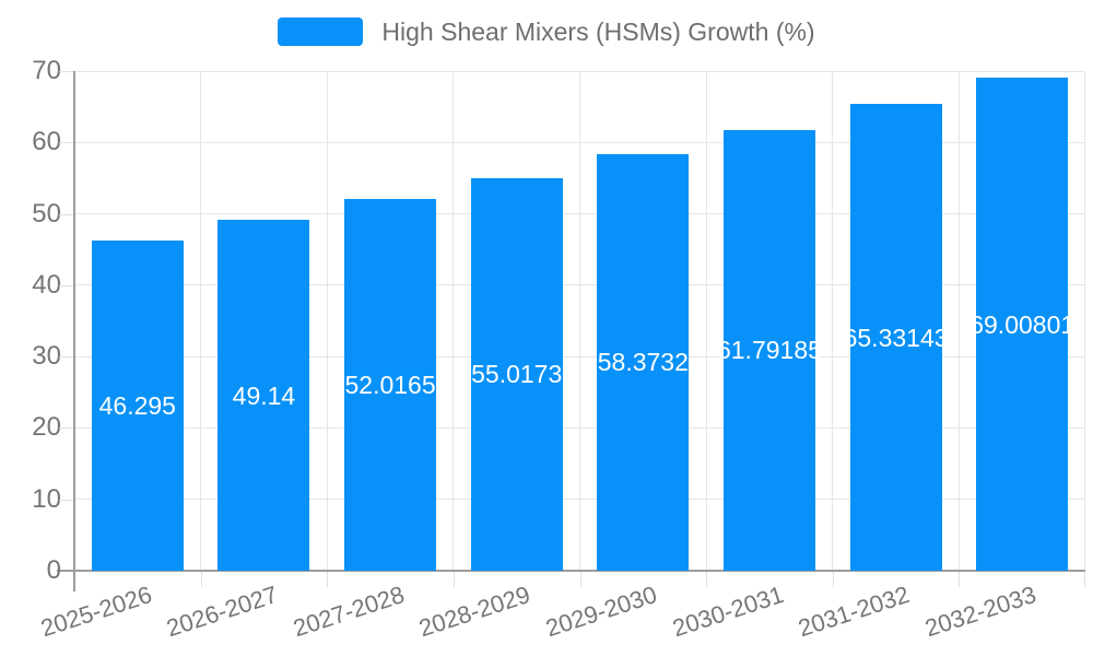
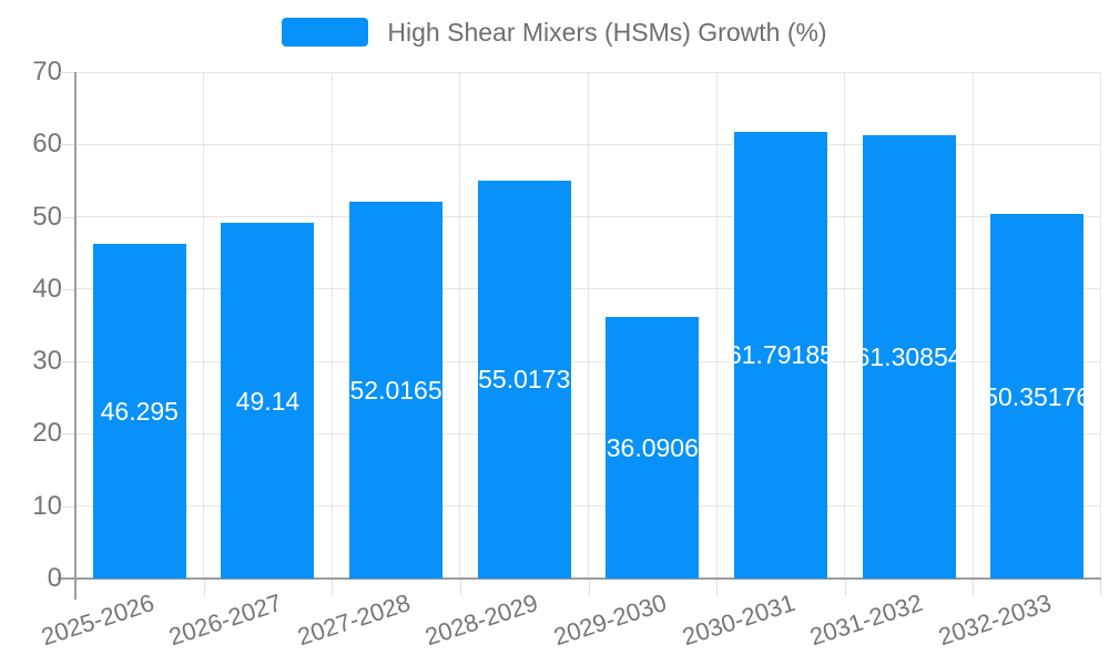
2029-2030: 58.3732 -> 36.0906
2031-2032: 65.33143 -> 61.30854
2032-2033: 69.00801 -> 50.35176
